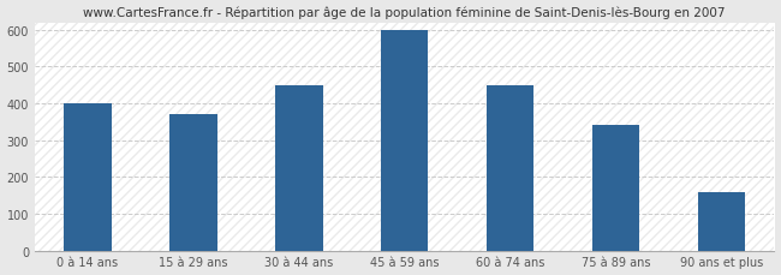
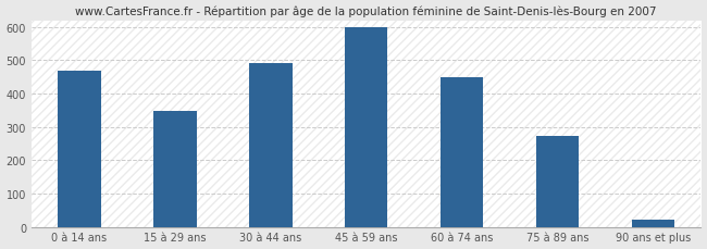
0 à 14 ans: 400 -> 467
15 à 29 ans: 370 -> 348
30 à 44 ans: 450 -> 492
75 à 89 ans: 340 -> 273
90 ans et plus: 160 -> 20
